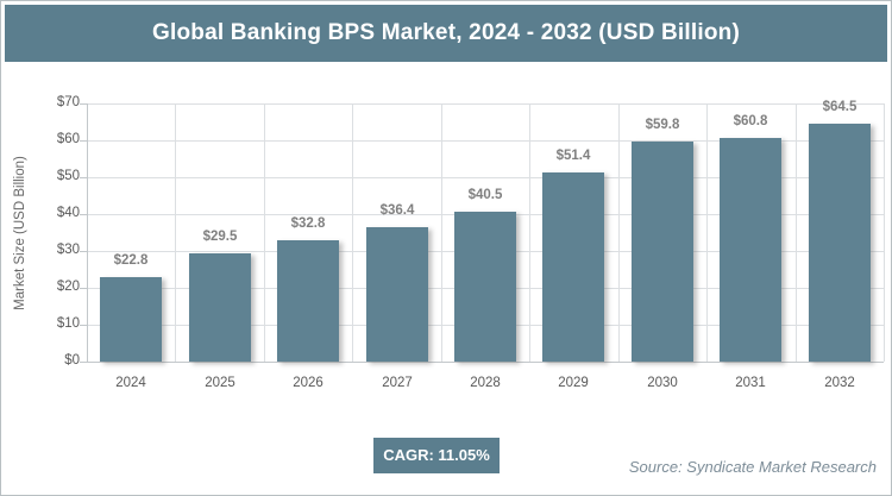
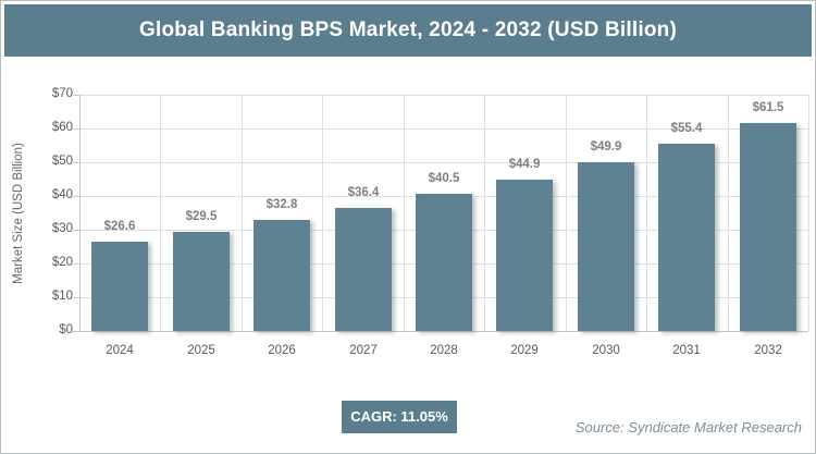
2024: $22.8 -> $26.6
2029: $51.4 -> $44.9
2030: $59.8 -> $49.9
2031: $60.8 -> $55.4
2032: $64.5 -> $61.5
